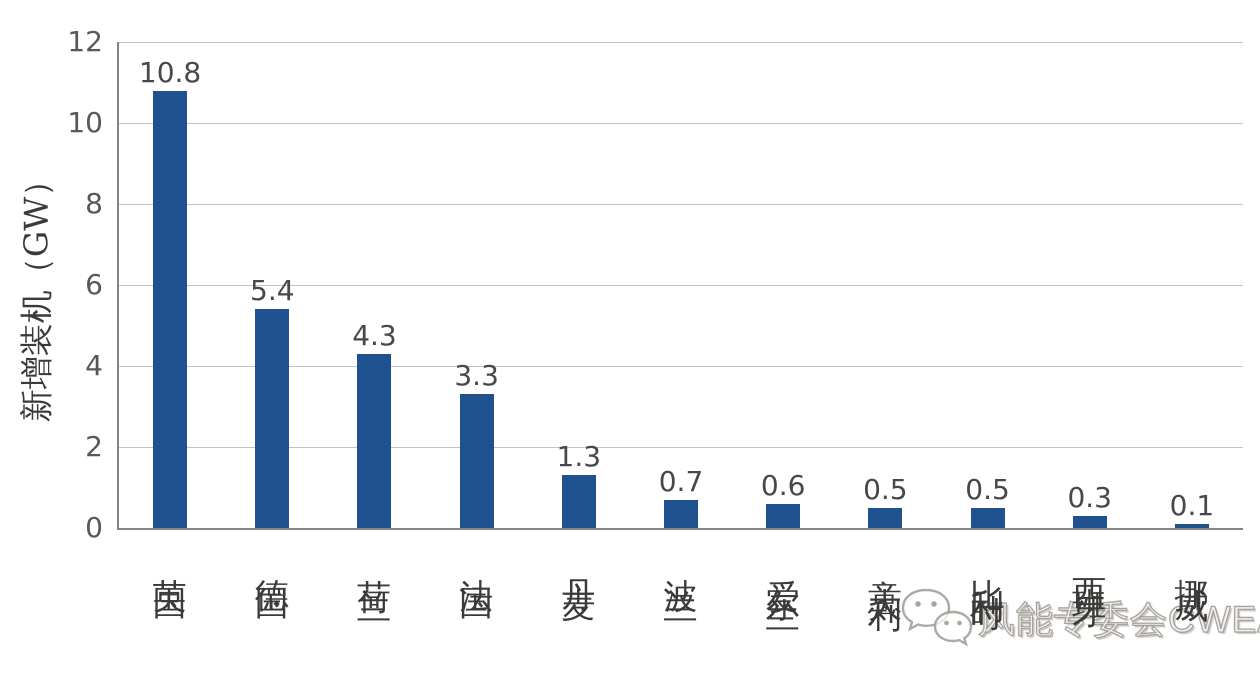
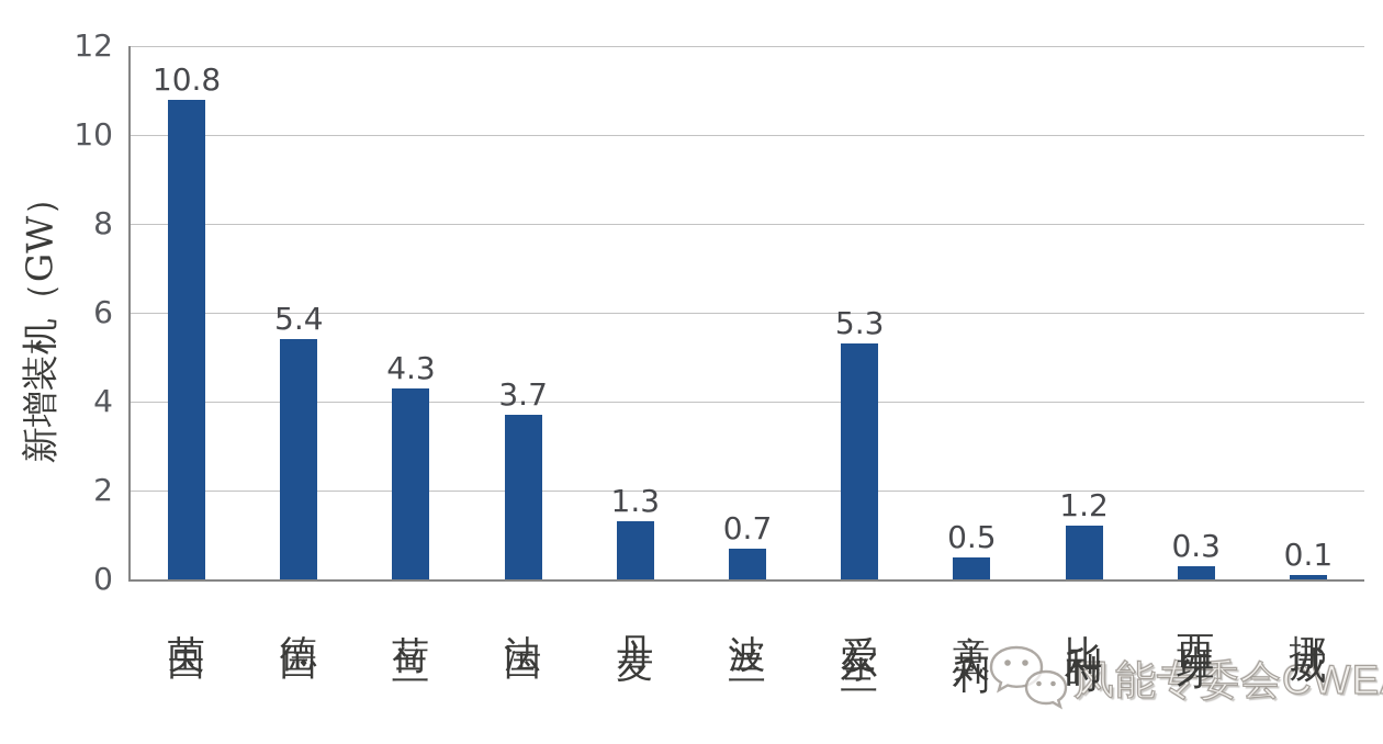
法国: 3.3 -> 3.7
爱尔兰: 0.6 -> 5.3
比利时: 0.5 -> 1.2
